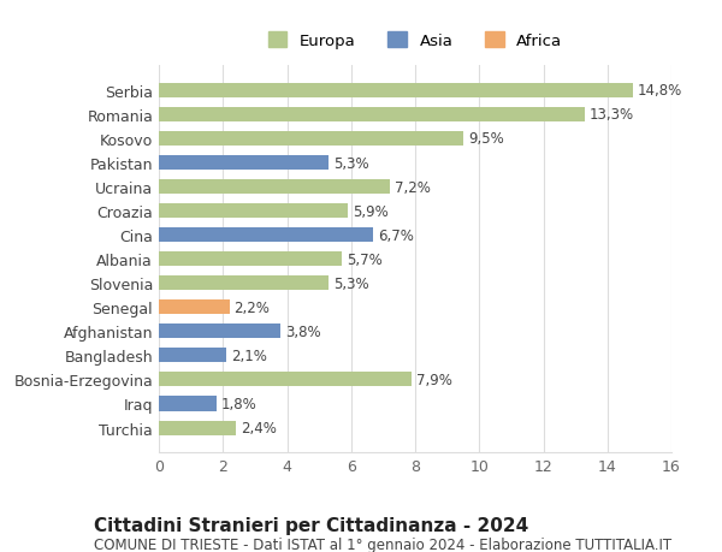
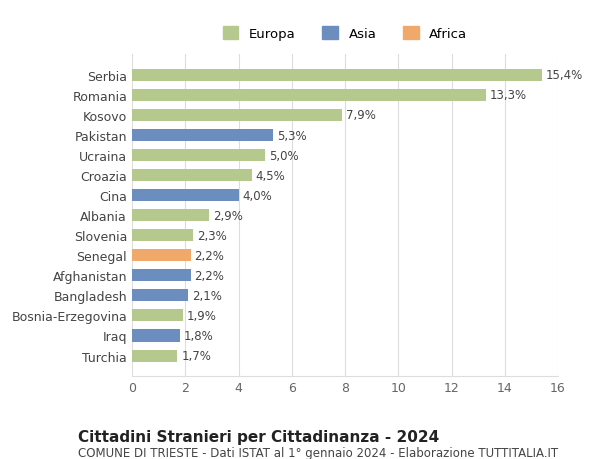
Serbia: 14,8% -> 15,4%
Kosovo: 9,5% -> 7,9%
Ucraina: 7,2% -> 5,0%
Croazia: 5,9% -> 4,5%
Cina: 6,7% -> 4,0%
Albania: 5,7% -> 2,9%
Slovenia: 5,3% -> 2,3%
Afghanistan: 3,8% -> 2,2%
Bosnia-Erzegovina: 7,9% -> 1,9%
Turchia: 2,4% -> 1,7%
